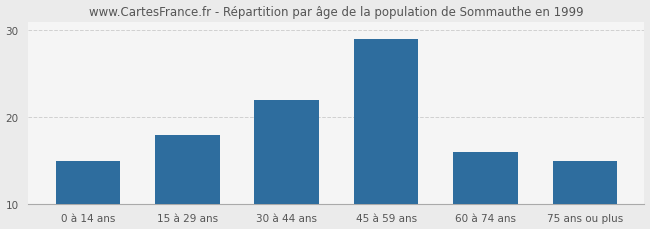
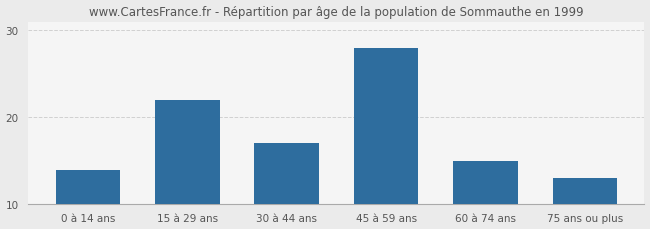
0 à 14 ans: 15 -> 14
15 à 29 ans: 18 -> 22
30 à 44 ans: 22 -> 17
45 à 59 ans: 29 -> 28
60 à 74 ans: 16 -> 15
75 ans ou plus: 15 -> 13
